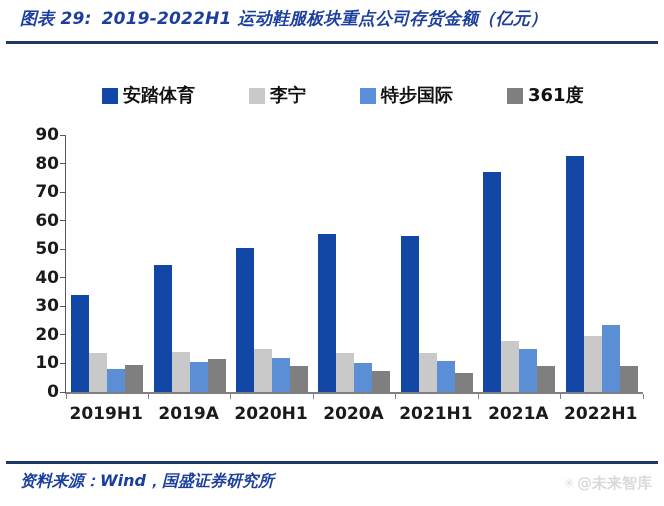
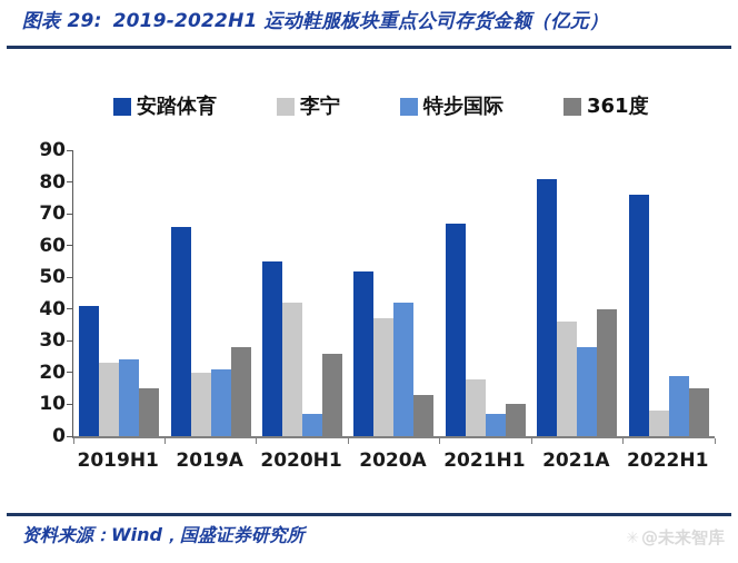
安踏体育/2019H1: 34 -> 41
李宁/2019H1: 14 -> 23
特步国际/2019H1: 8 -> 24
361度/2019H1: 10 -> 15
安踏体育/2019A: 44 -> 66
李宁/2019A: 14 -> 20
特步国际/2019A: 10 -> 21
361度/2019A: 12 -> 28
安踏体育/2020H1: 50 -> 55
李宁/2020H1: 15 -> 42
特步国际/2020H1: 12 -> 7
361度/2020H1: 9 -> 26
安踏体育/2020A: 56 -> 52
李宁/2020A: 14 -> 37
特步国际/2020A: 10 -> 42
361度/2020A: 8 -> 13
安踏体育/2021H1: 54 -> 67
李宁/2021H1: 14 -> 18
特步国际/2021H1: 11 -> 7
361度/2021H1: 6 -> 10
安踏体育/2021A: 77 -> 81
李宁/2021A: 18 -> 36
特步国际/2021A: 15 -> 28
361度/2021A: 9 -> 40
安踏体育/2022H1: 82 -> 76
李宁/2022H1: 20 -> 8
特步国际/2022H1: 24 -> 19
361度/2022H1: 9 -> 15
